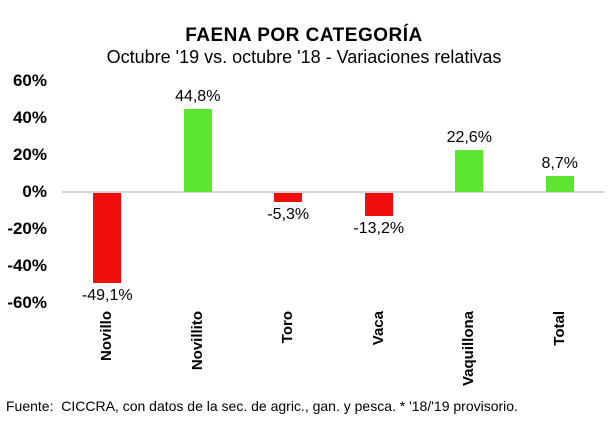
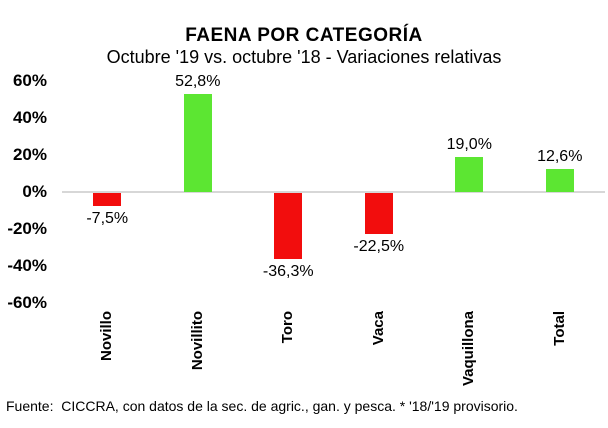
Novillo: -49,1% -> -7,5%
Novillito: 44,8% -> 52,8%
Toro: -5,3% -> -36,3%
Vaca: -13,2% -> -22,5%
Vaquillona: 22,6% -> 19,0%
Total: 8,7% -> 12,6%
